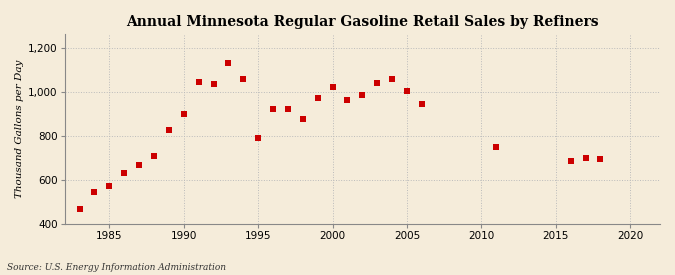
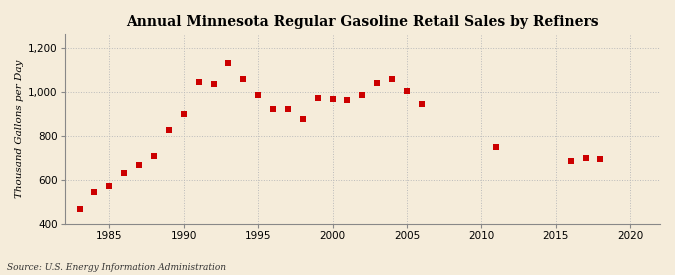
1995: 790 -> 985
2000: 1,020 -> 965
